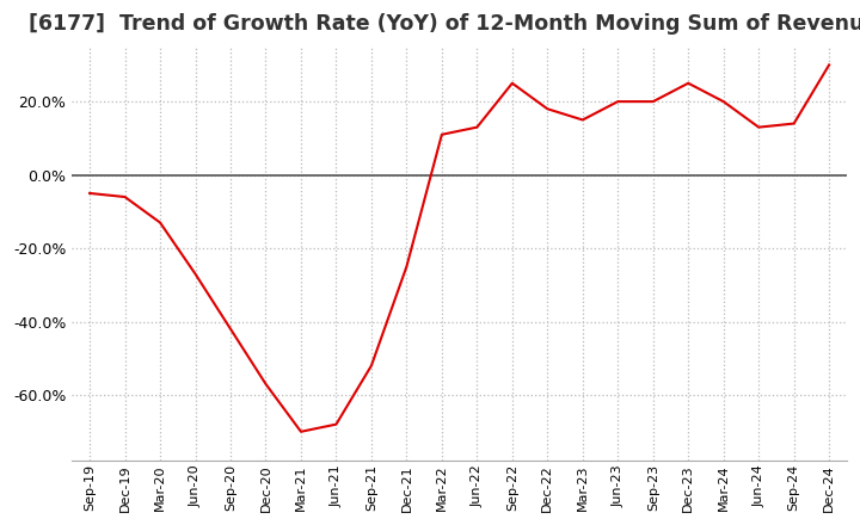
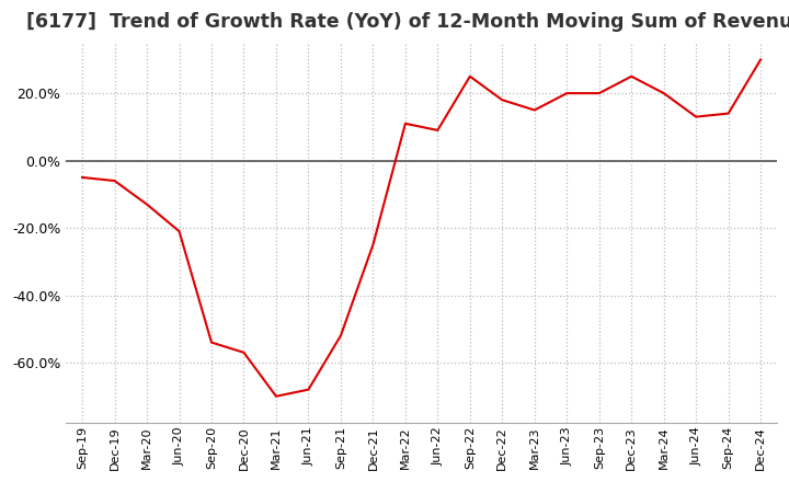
Jun-20: -27% -> -21%
Sep-20: -42% -> -54%
Jun-22: 13% -> 9%
